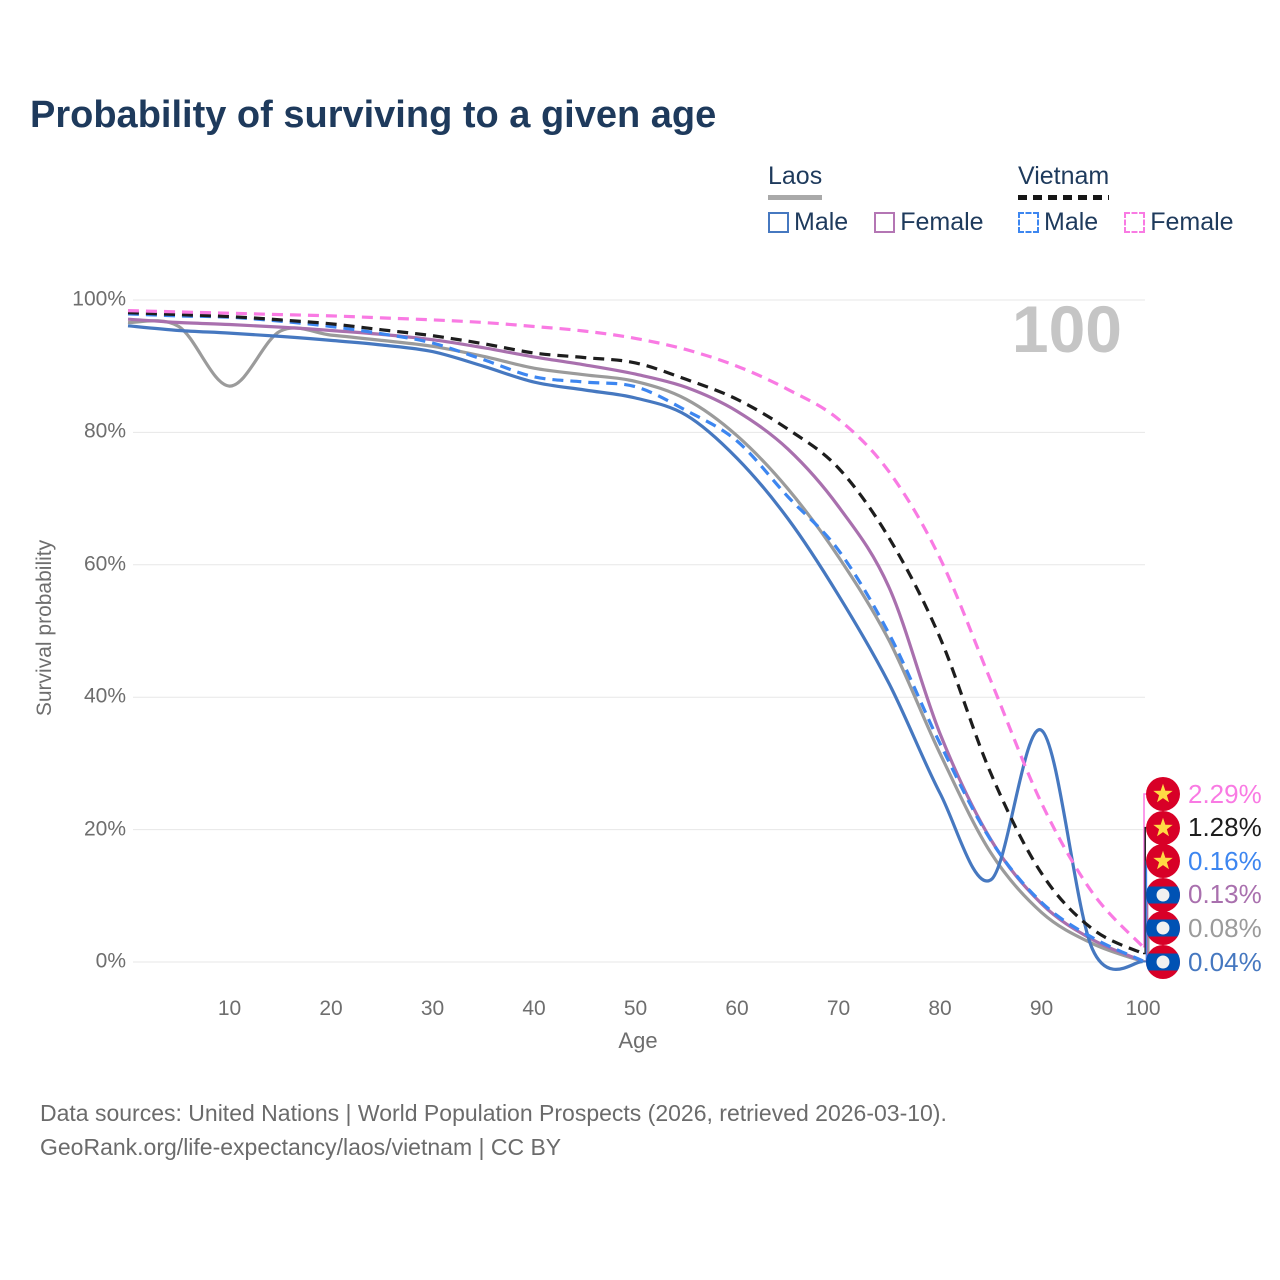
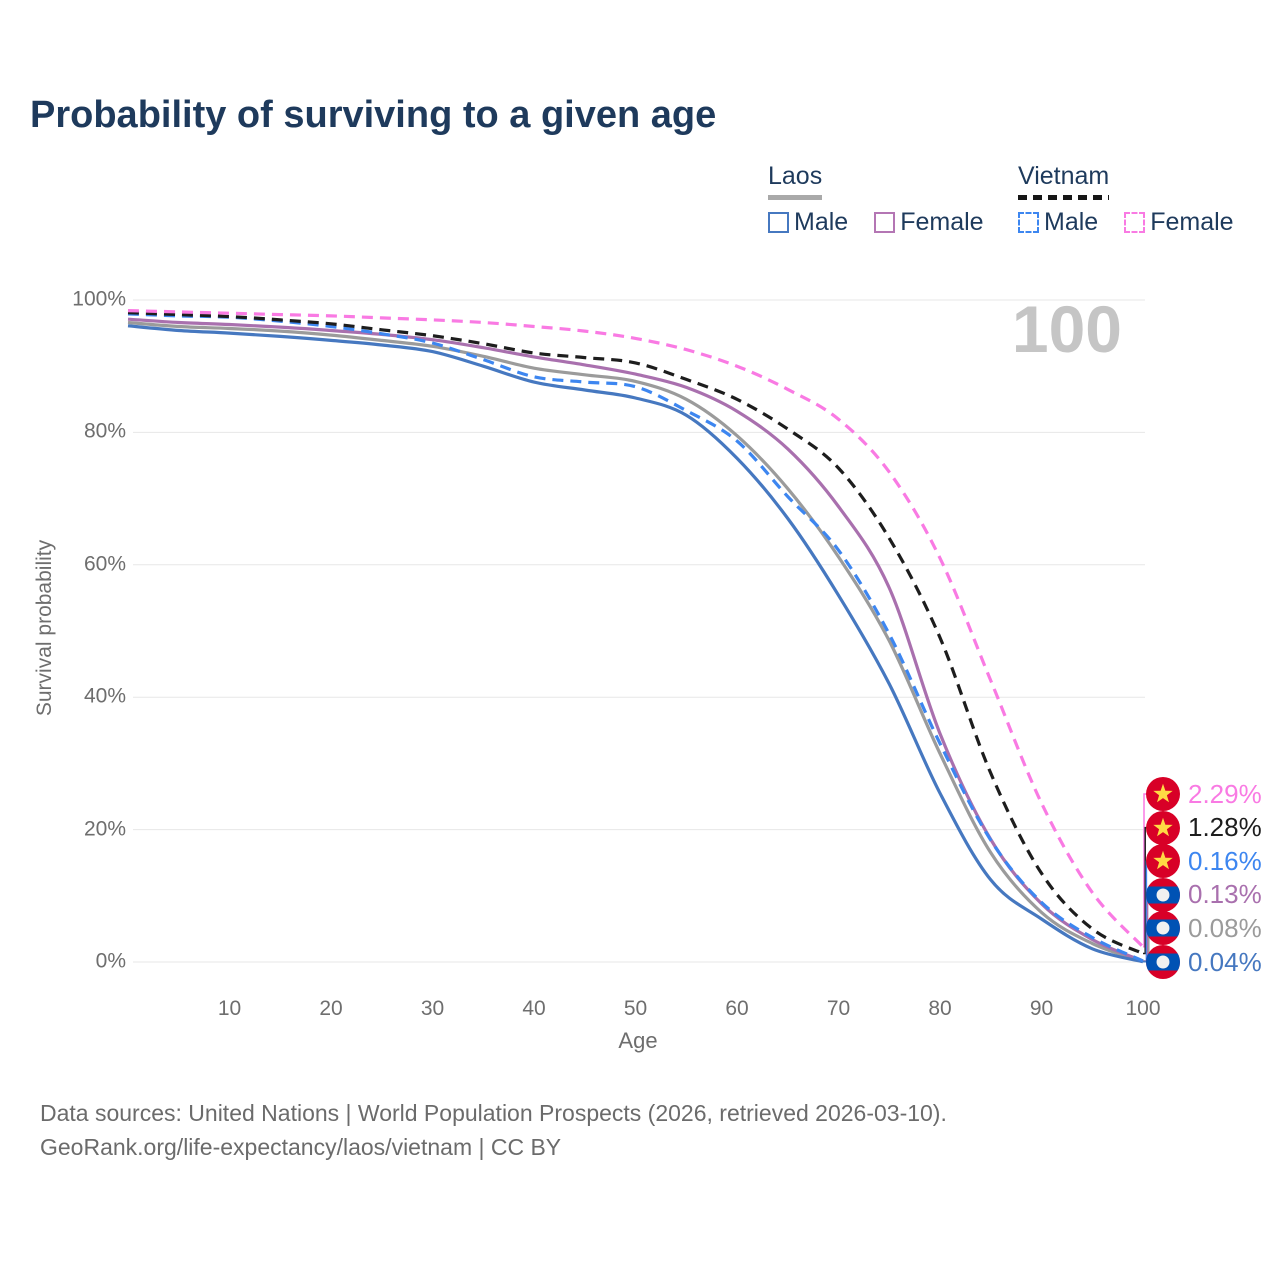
Laos/10: 87% -> 96%
Laos Male/90: 35% -> 6%
